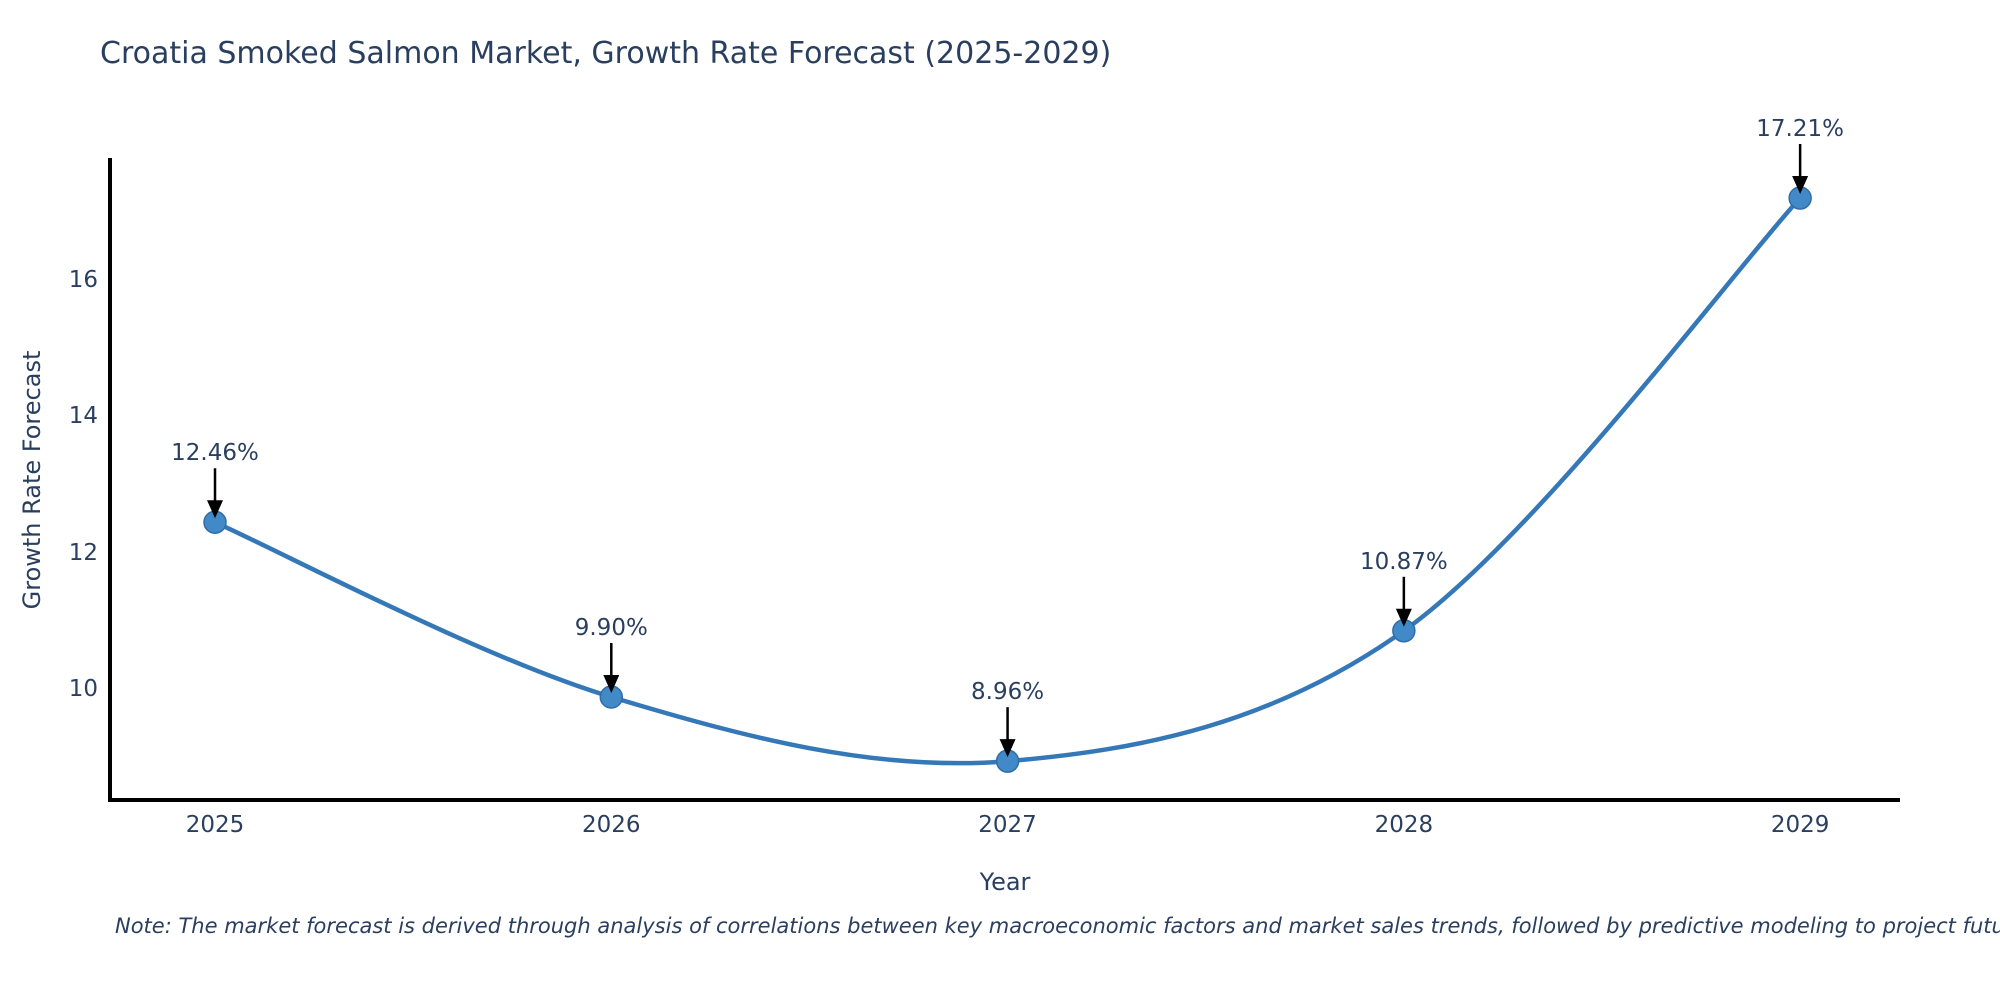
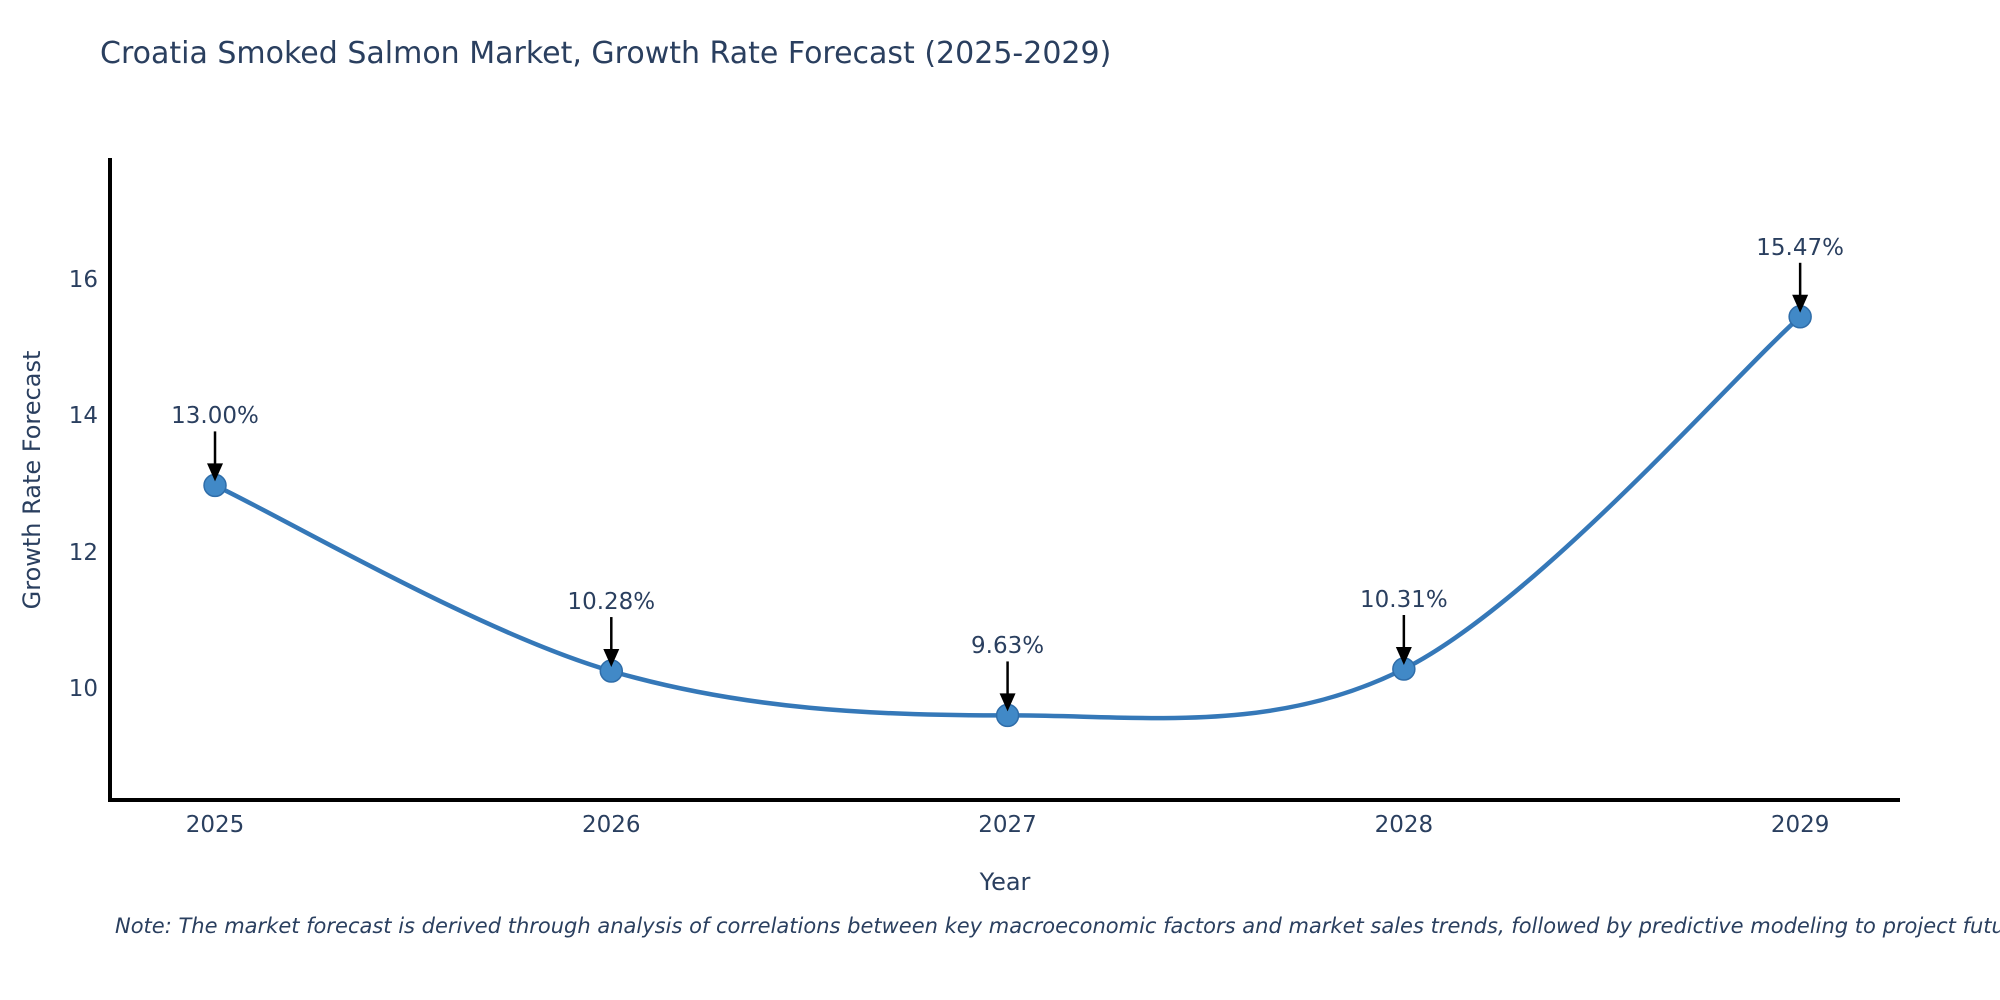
2025: 12.46% -> 13.00%
2026: 9.90% -> 10.28%
2027: 8.96% -> 9.63%
2028: 10.87% -> 10.31%
2029: 17.21% -> 15.47%
